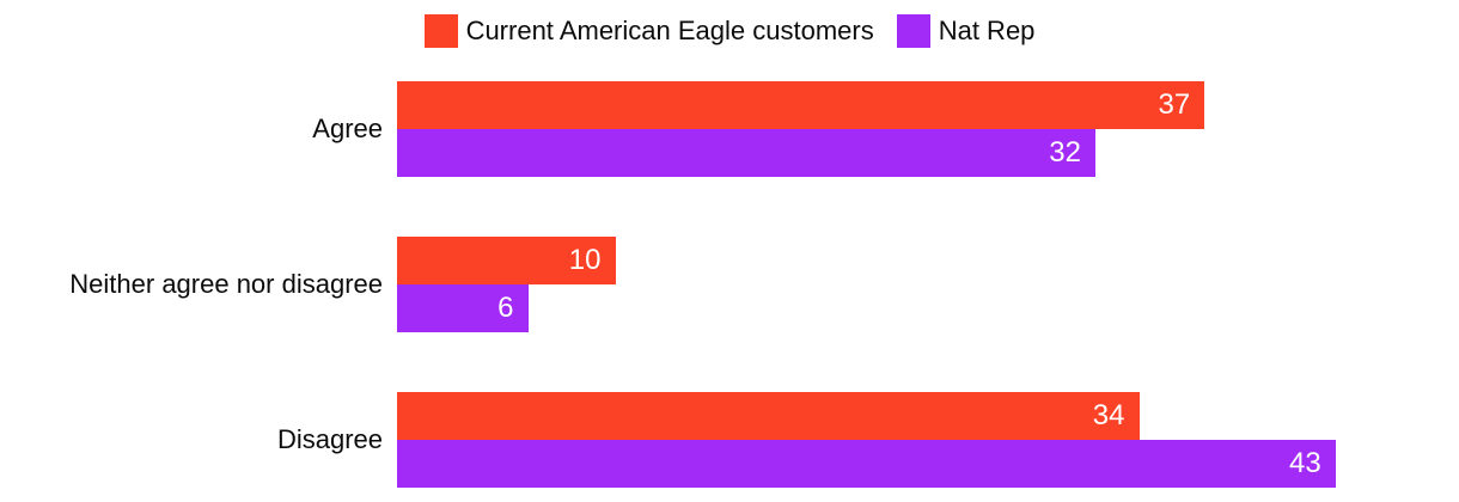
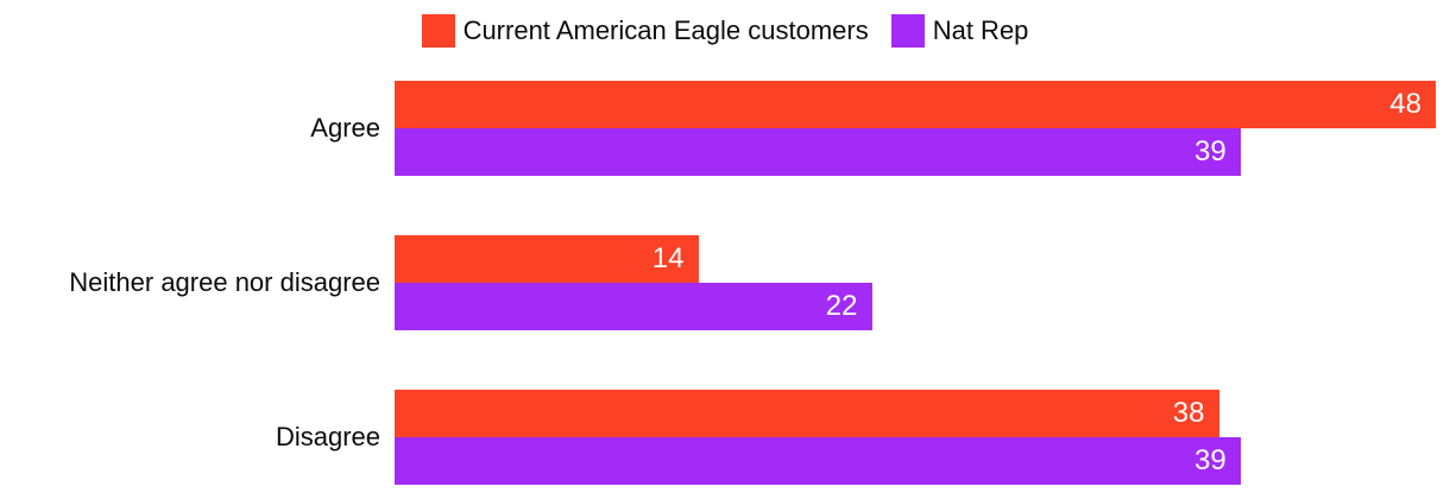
Current American Eagle customers/Agree: 37 -> 48
Nat Rep/Agree: 32 -> 39
Current American Eagle customers/Neither agree nor disagree: 10 -> 14
Nat Rep/Neither agree nor disagree: 6 -> 22
Current American Eagle customers/Disagree: 34 -> 38
Nat Rep/Disagree: 43 -> 39
